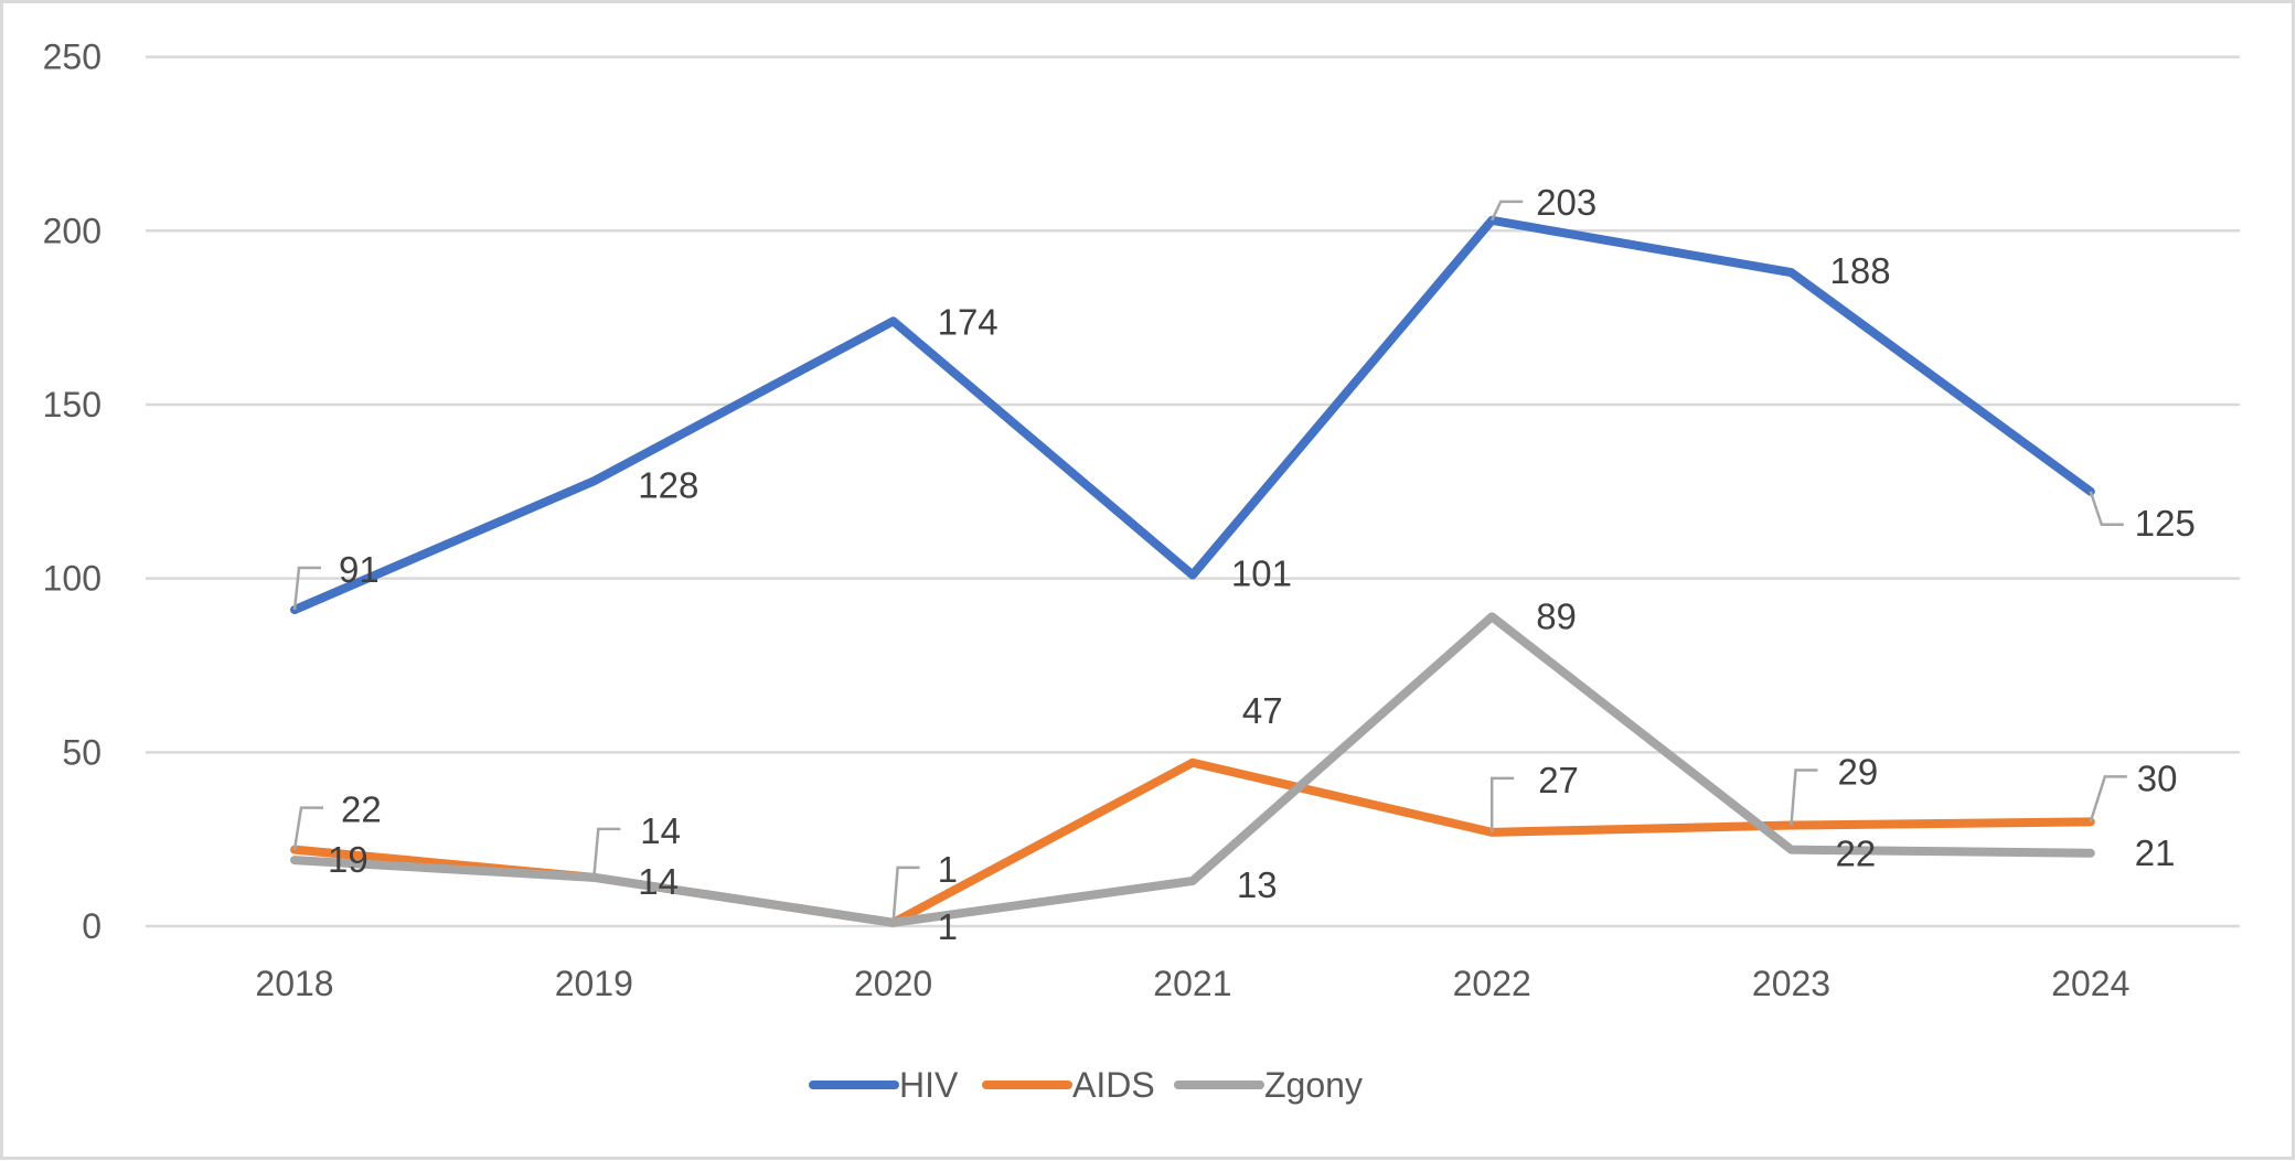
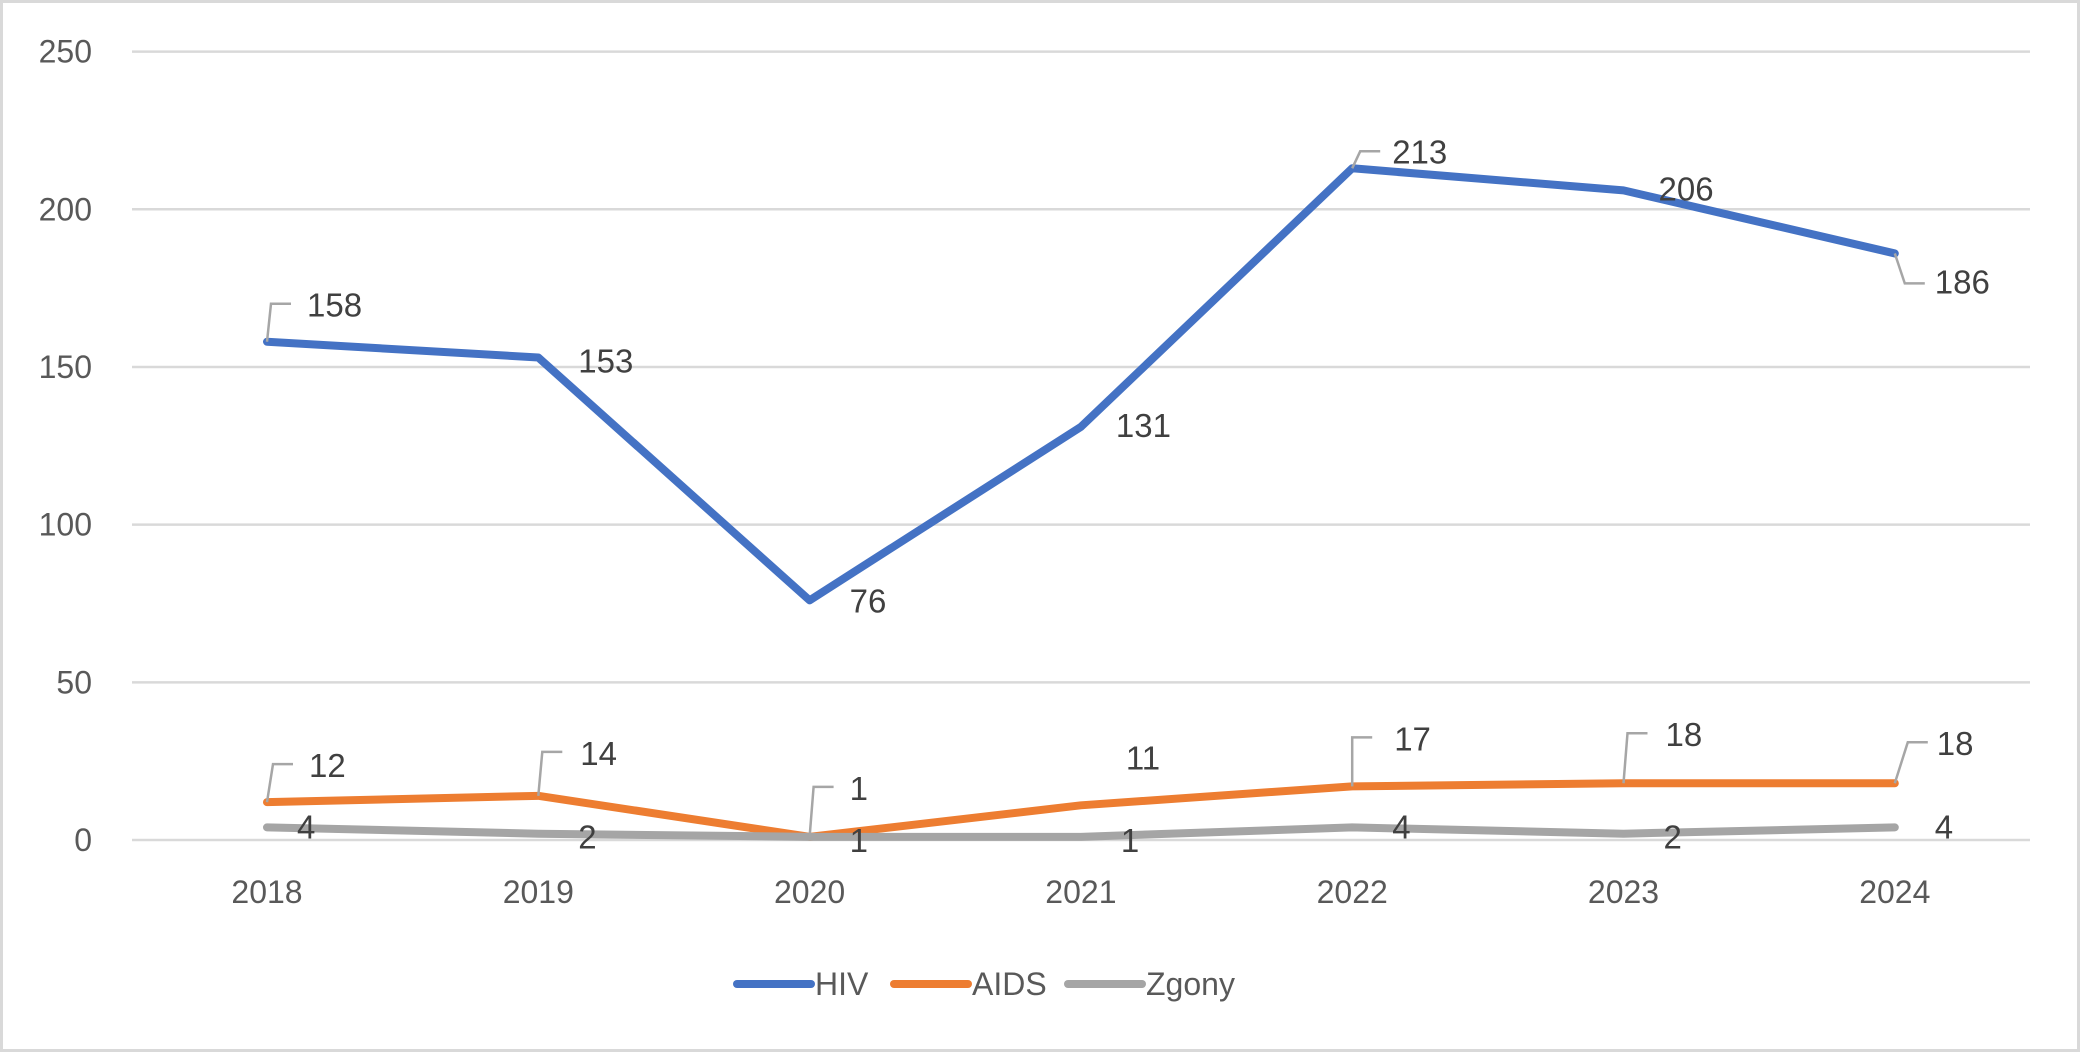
HIV/2018: 91 -> 158
AIDS/2018: 22 -> 12
Zgony/2018: 19 -> 4
HIV/2019: 128 -> 153
Zgony/2019: 14 -> 2
HIV/2020: 174 -> 76
HIV/2021: 101 -> 131
AIDS/2021: 47 -> 11
Zgony/2021: 13 -> 1
HIV/2022: 203 -> 213
AIDS/2022: 27 -> 17
Zgony/2022: 89 -> 4
HIV/2023: 188 -> 206
AIDS/2023: 29 -> 18
Zgony/2023: 22 -> 2
HIV/2024: 125 -> 186
AIDS/2024: 30 -> 18
Zgony/2024: 21 -> 4
